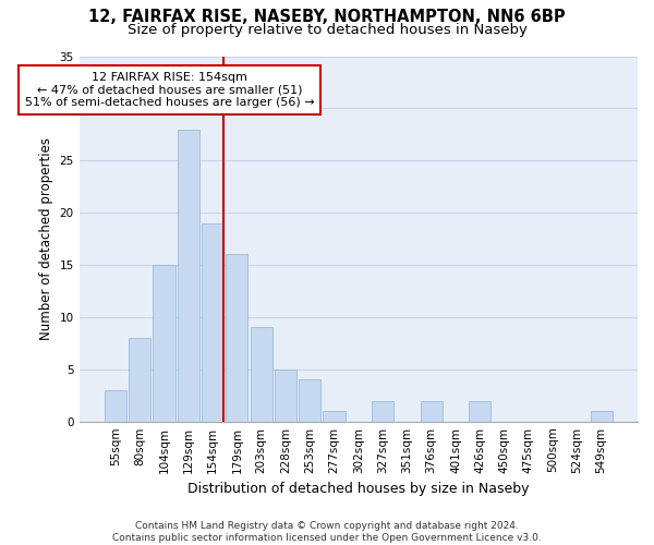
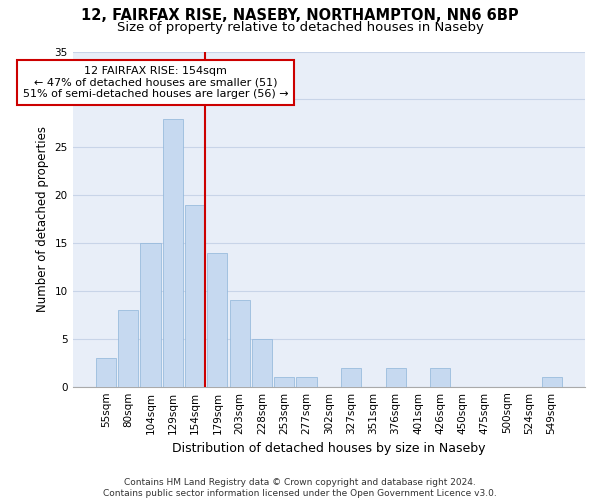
179sqm: 16 -> 14
253sqm: 4 -> 1
